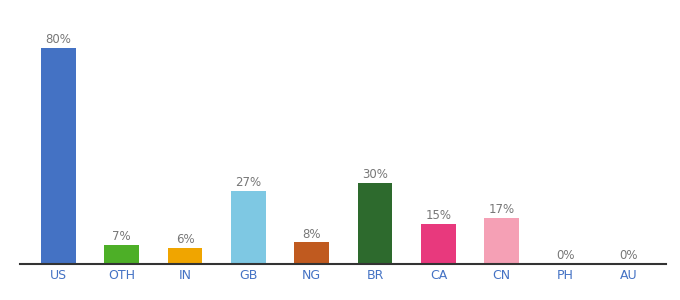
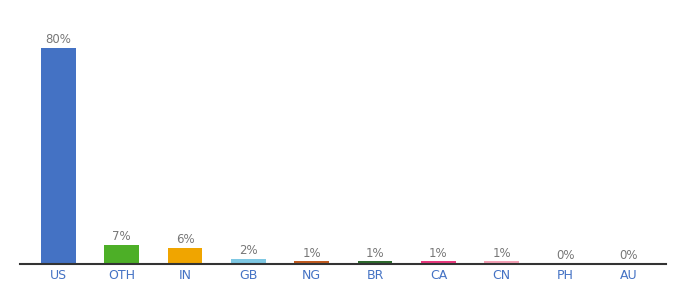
GB: 27% -> 2%
NG: 8% -> 1%
BR: 30% -> 1%
CA: 15% -> 1%
CN: 17% -> 1%
